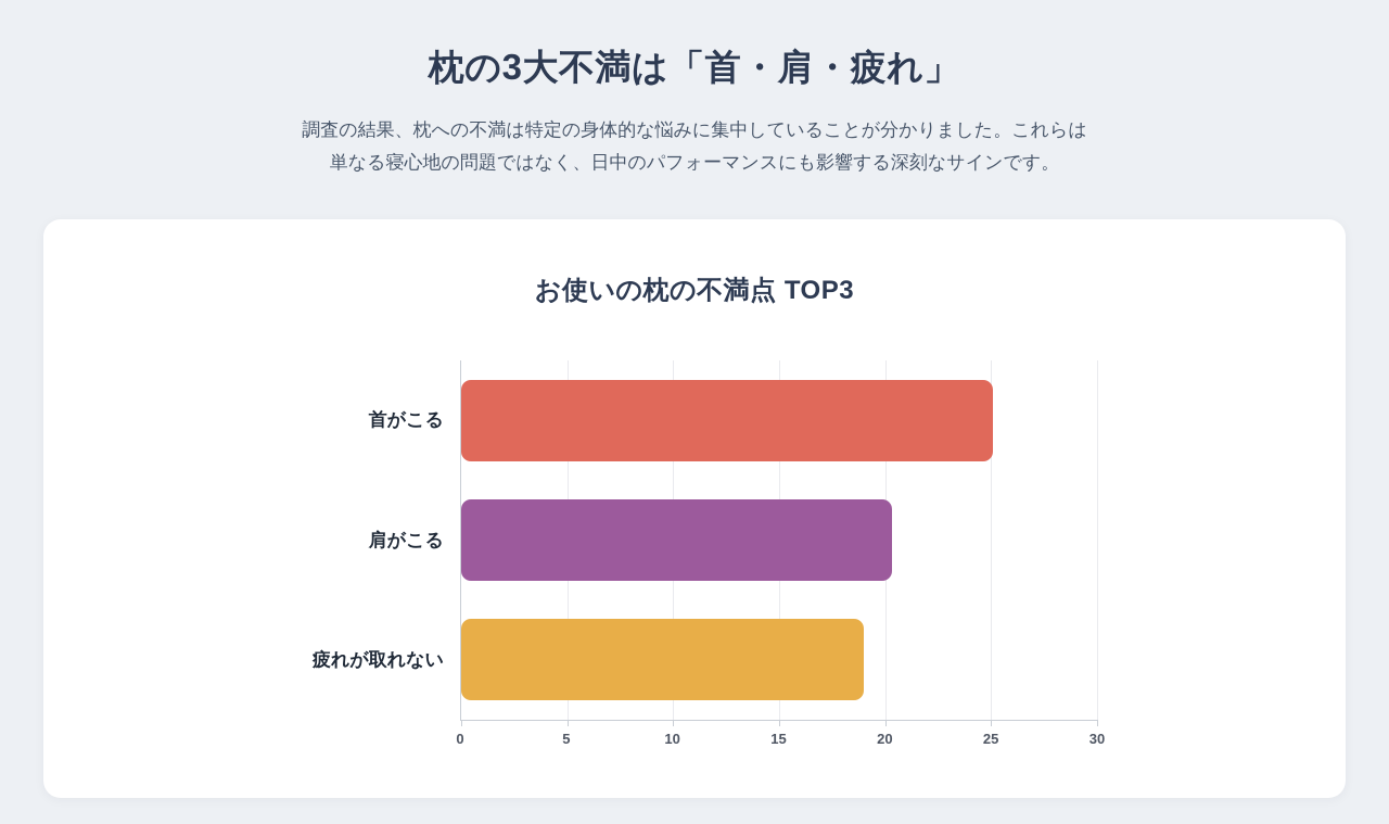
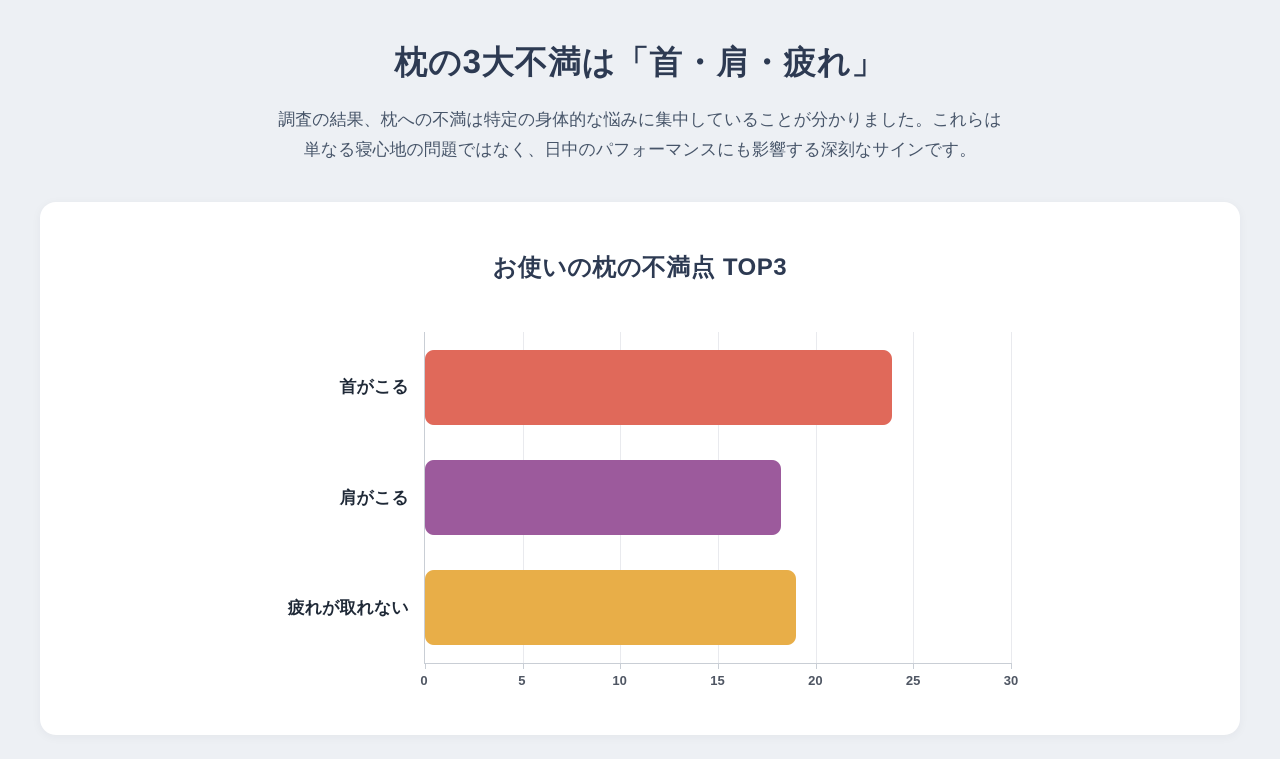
首がこる: 25.1 -> 23.9
肩がこる: 20.3 -> 18.2
